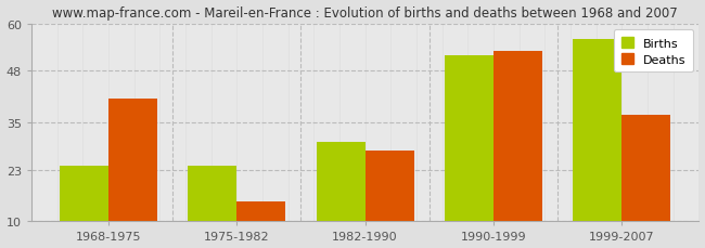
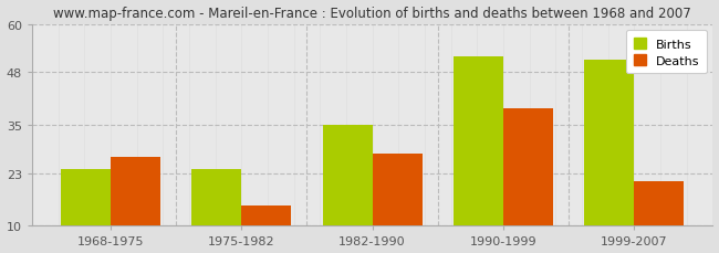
Deaths/1968-1975: 41 -> 27
Births/1982-1990: 30 -> 35
Deaths/1990-1999: 53 -> 39
Births/1999-2007: 56 -> 51
Deaths/1999-2007: 37 -> 21
